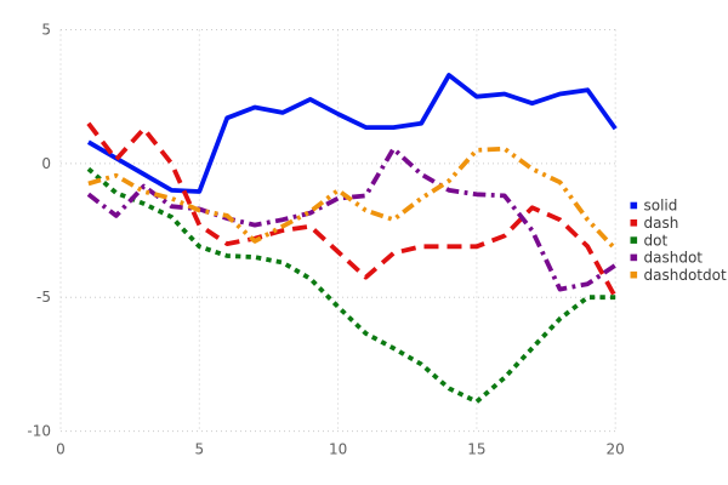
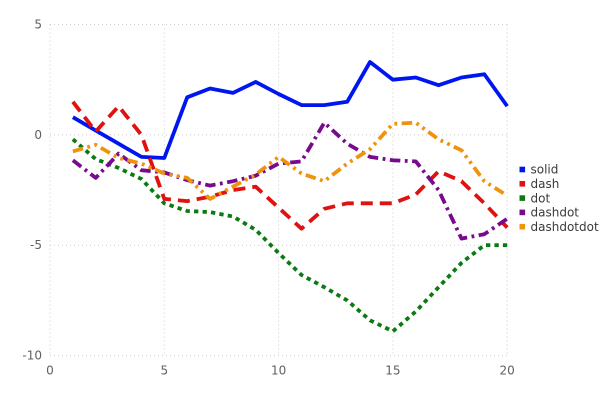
dash/5: -2.3 -> -2.9
dash/20: -5.0 -> -4.2
dashdotdot/20: -3.2 -> -2.8
